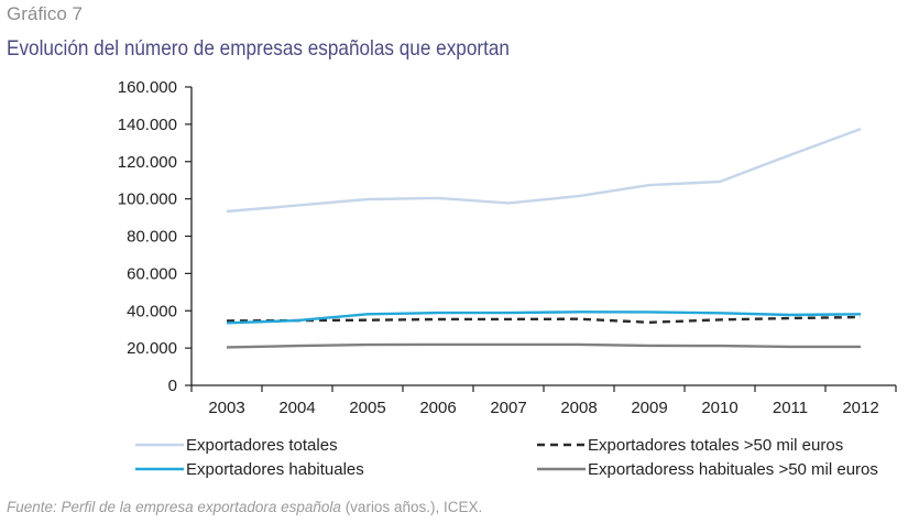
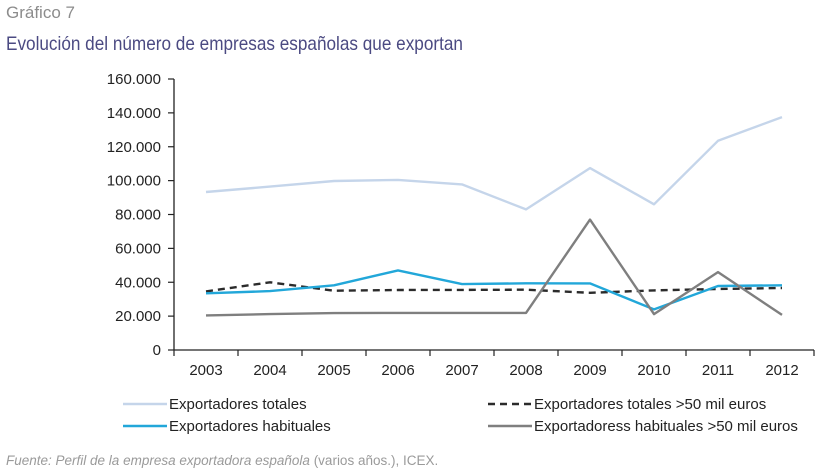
Exportadores totales >50 mil euros/2004: 35000 -> 40000
Exportadores habituales/2006: 39000 -> 47000
Exportadores totales/2008: 102000 -> 83000
Exportadoress habituales >50 mil euros/2009: 21000 -> 77000
Exportadores totales/2010: 109000 -> 86000
Exportadores habituales/2010: 39000 -> 24000
Exportadoress habituales >50 mil euros/2011: 21000 -> 46000
